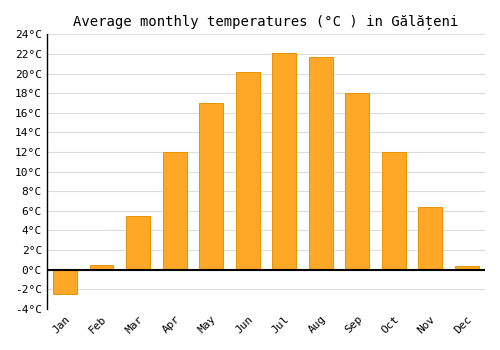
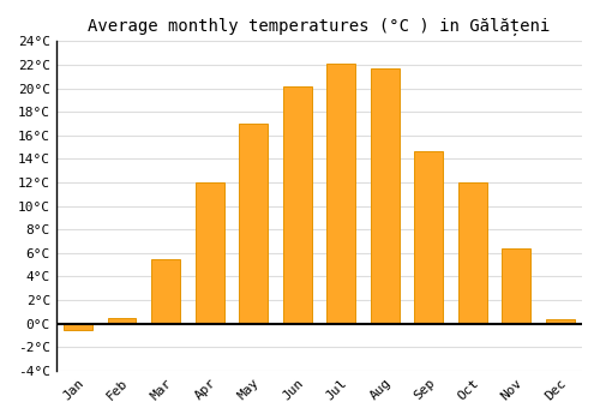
Jan: -2.5°C -> -0.6°C
Sep: 18.0°C -> 14.6°C
